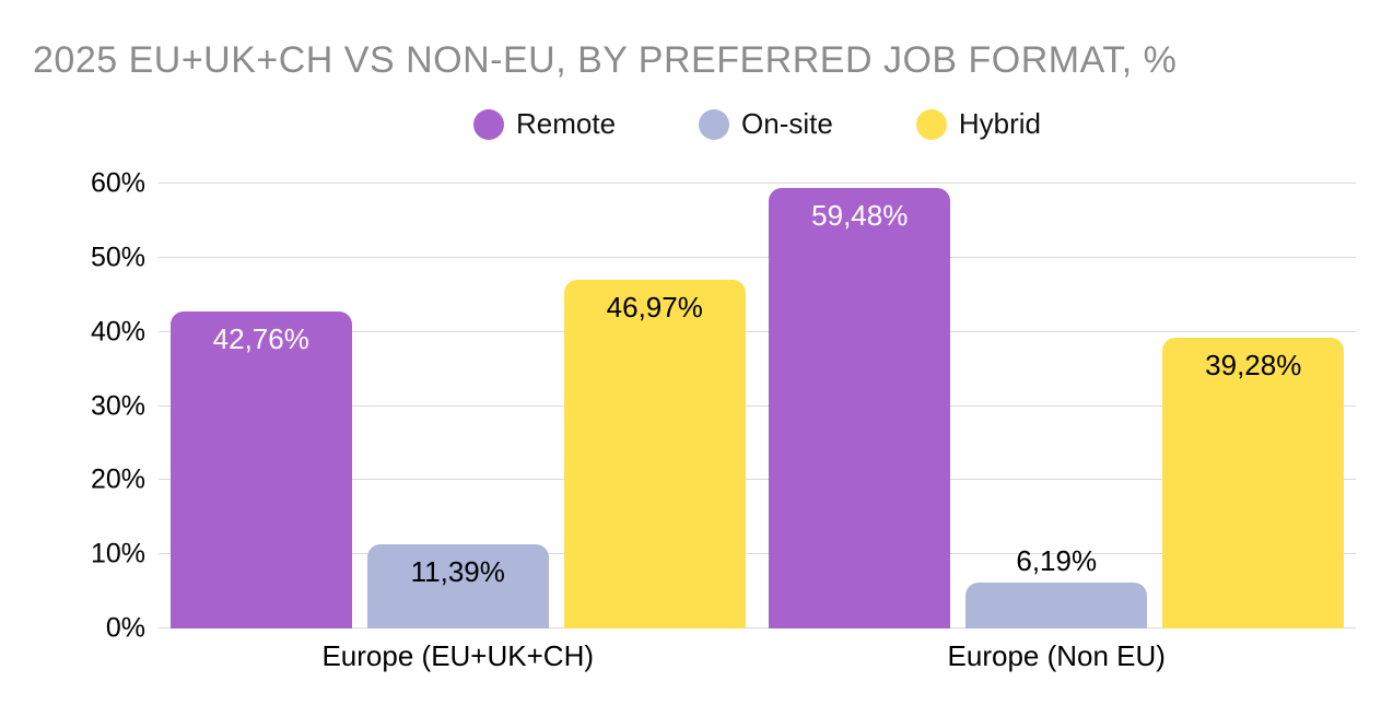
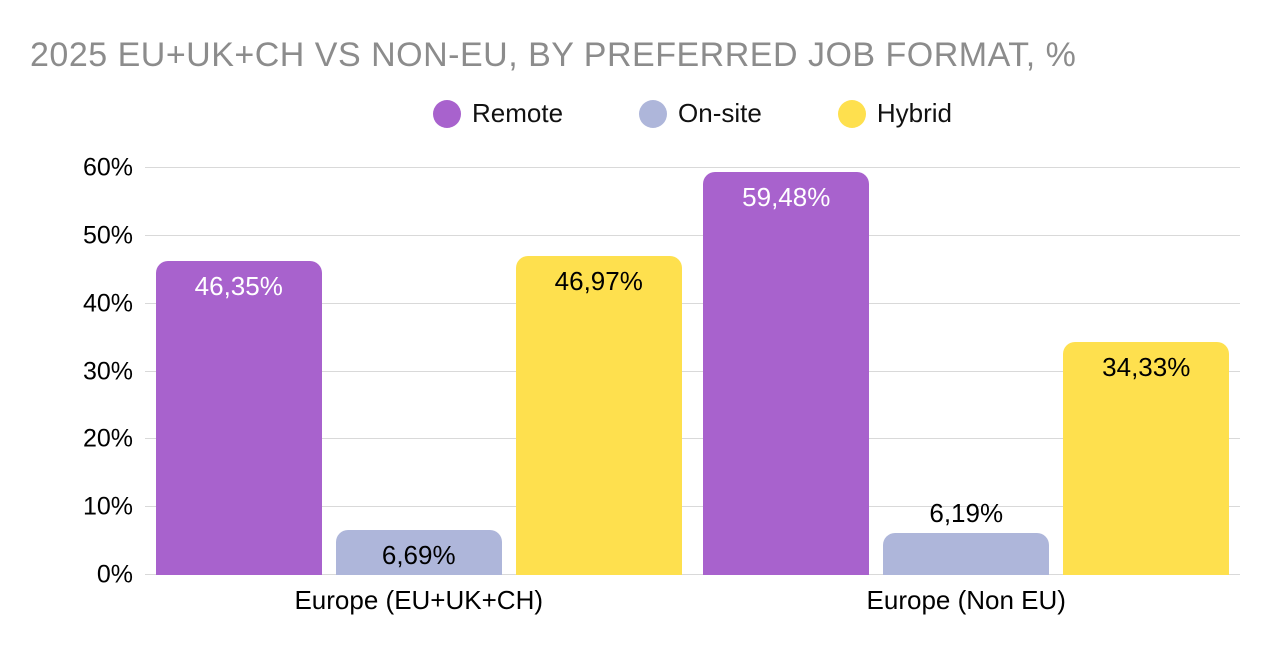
Remote/Europe (EU+UK+CH): 42,76% -> 46,35%
On-site/Europe (EU+UK+CH): 11,39% -> 6,69%
Hybrid/Europe (Non EU): 39,28% -> 34,33%
